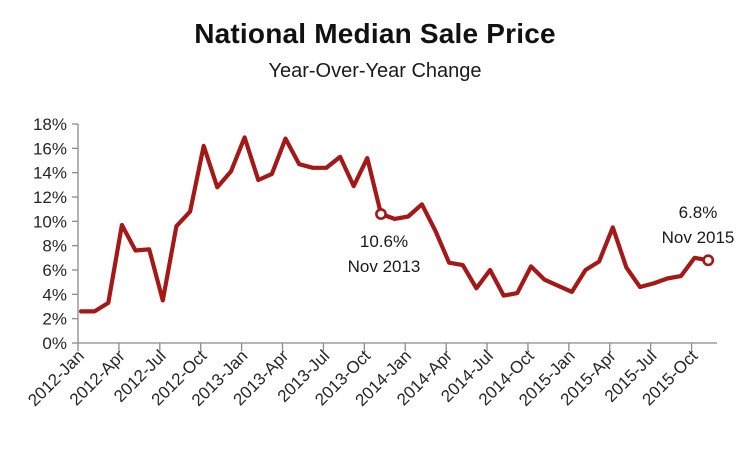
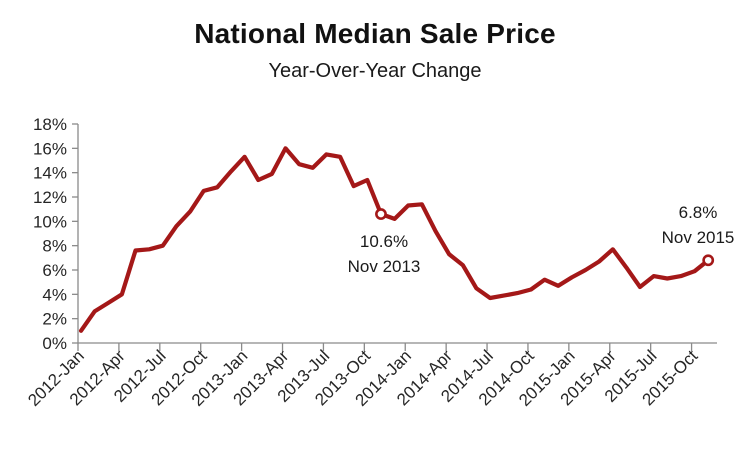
2012-Jan: 2.6% -> 1.0%
2012-Apr: 9.7% -> 4.0%
2012-Jul: 3.5% -> 8.0%
2012-Oct: 16.2% -> 12.5%
2013-Jan: 16.9% -> 15.3%
2013-Apr: 16.8% -> 16.0%
2013-Jul: 14.4% -> 15.5%
2013-Oct: 15.2% -> 13.4%
2014-Jan: 10.4% -> 11.3%
2014-Apr: 6.6% -> 7.3%
2014-Jul: 6.0% -> 3.7%
2014-Oct: 6.3% -> 4.4%
2015-Jan: 4.2% -> 5.4%
2015-Apr: 9.5% -> 7.7%
2015-Jul: 4.9% -> 5.5%
2015-Oct: 7.0% -> 5.9%
